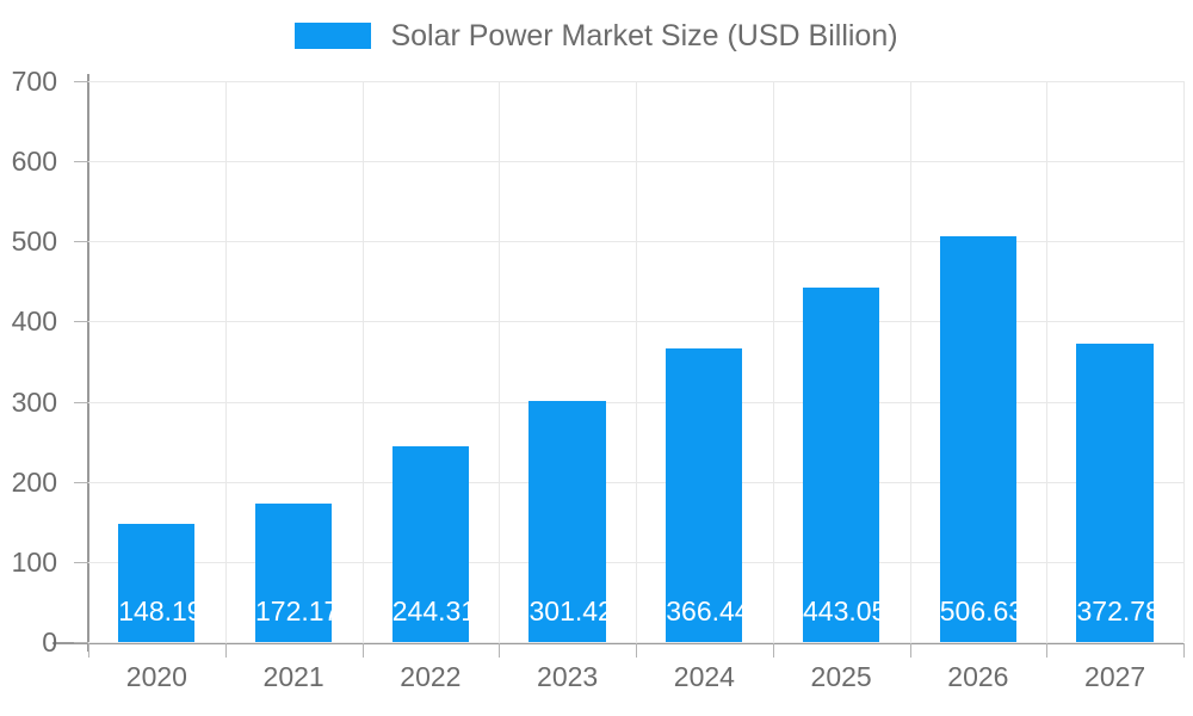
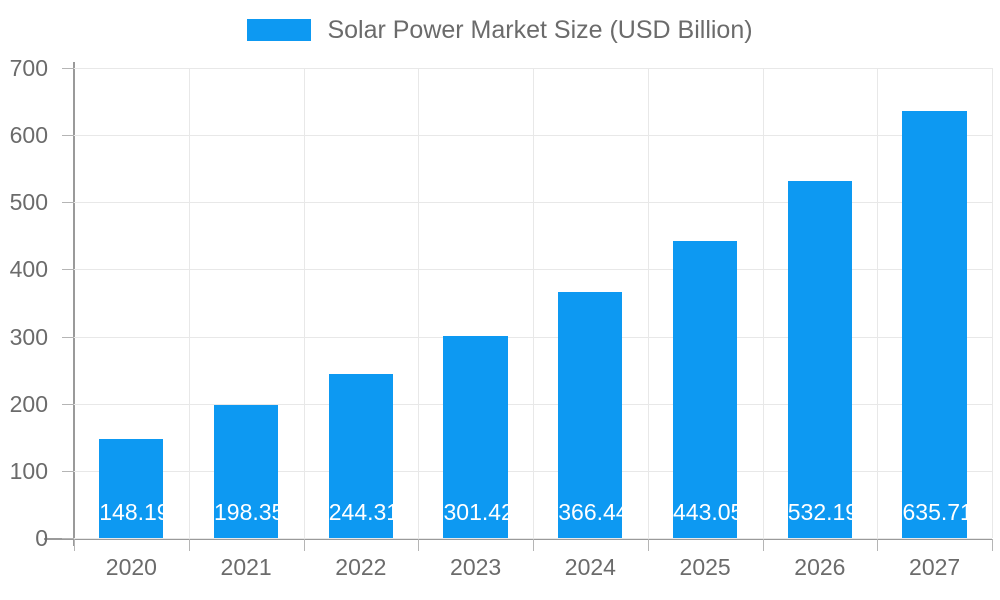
2021: 172.17 -> 198.35
2026: 506.63 -> 532.19
2027: 372.78 -> 635.71
